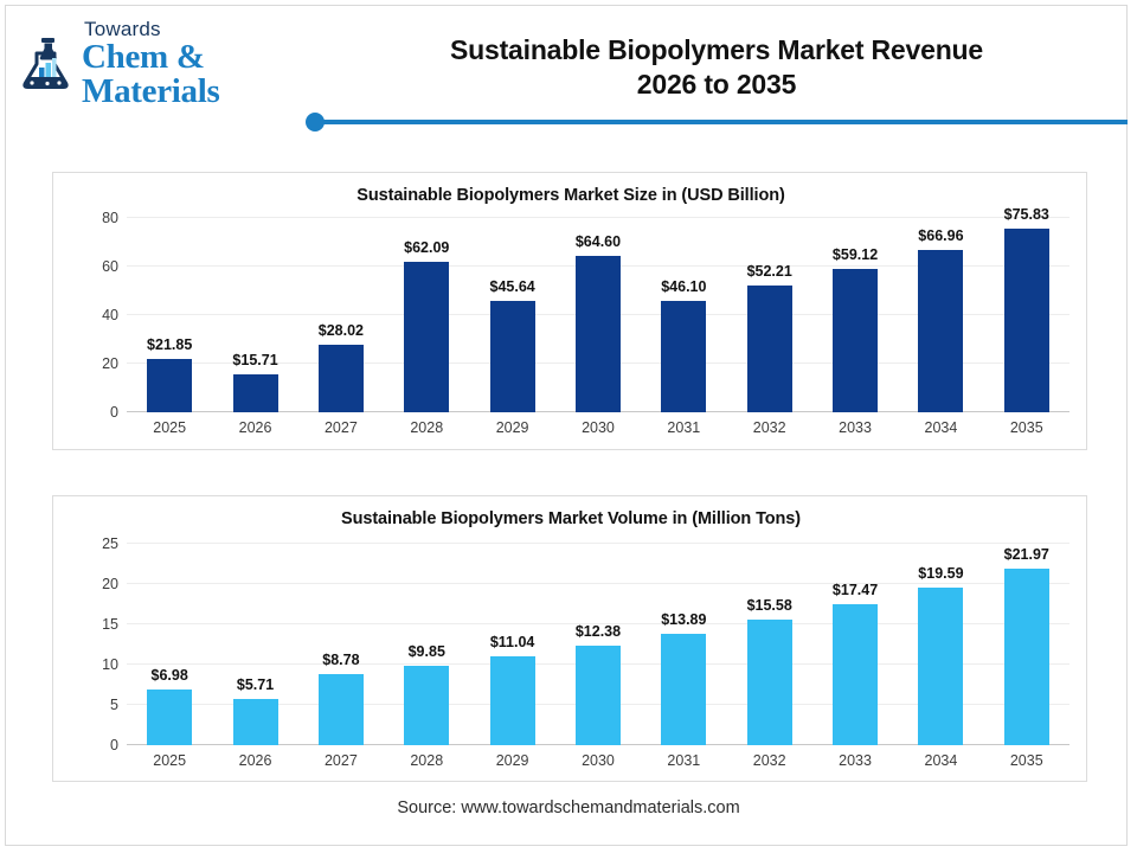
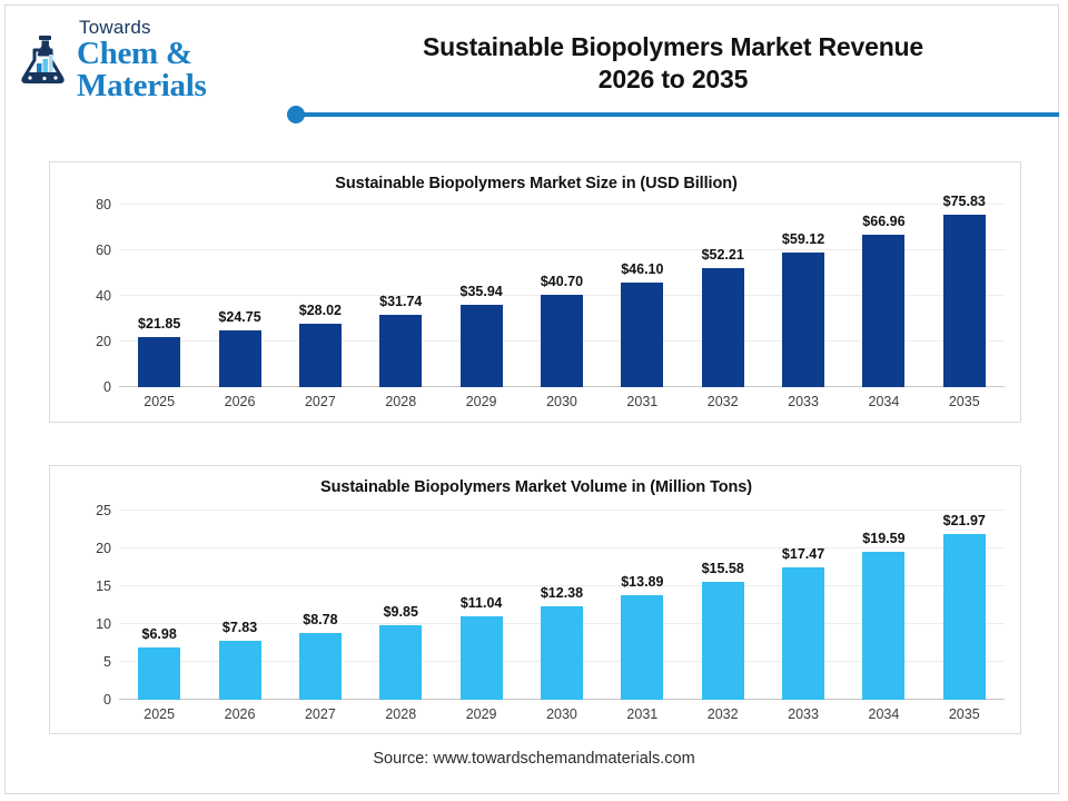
Sustainable Biopolymers Market Size in (USD Billion)/2026: $15.71 -> $24.75
Sustainable Biopolymers Market Size in (USD Billion)/2028: $62.09 -> $31.74
Sustainable Biopolymers Market Size in (USD Billion)/2029: $45.64 -> $35.94
Sustainable Biopolymers Market Size in (USD Billion)/2030: $64.60 -> $40.70
Sustainable Biopolymers Market Volume in (Million Tons)/2026: $5.71 -> $7.83
